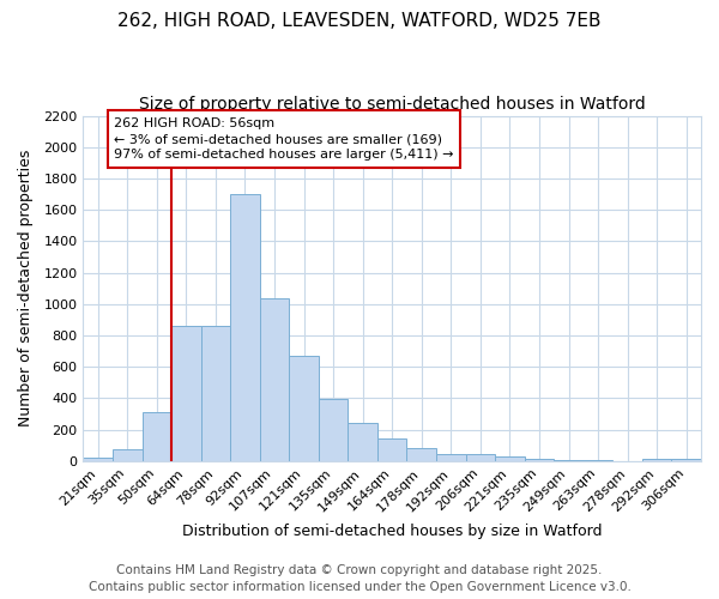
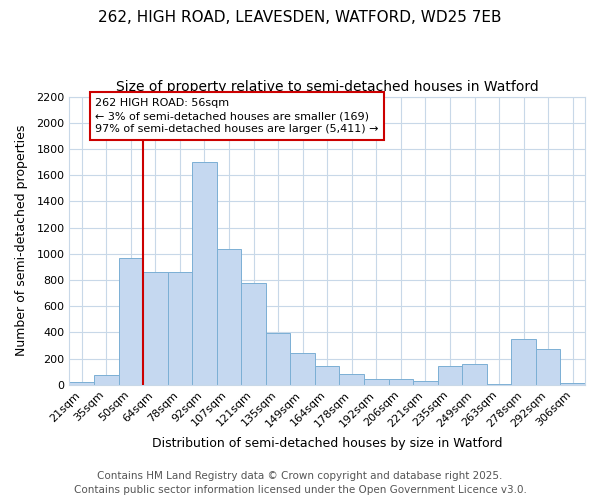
50sqm: 310 -> 970
121sqm: 670 -> 780
235sqm: 20 -> 140
249sqm: 10 -> 160
278sqm: 0 -> 350
292sqm: 10 -> 270
